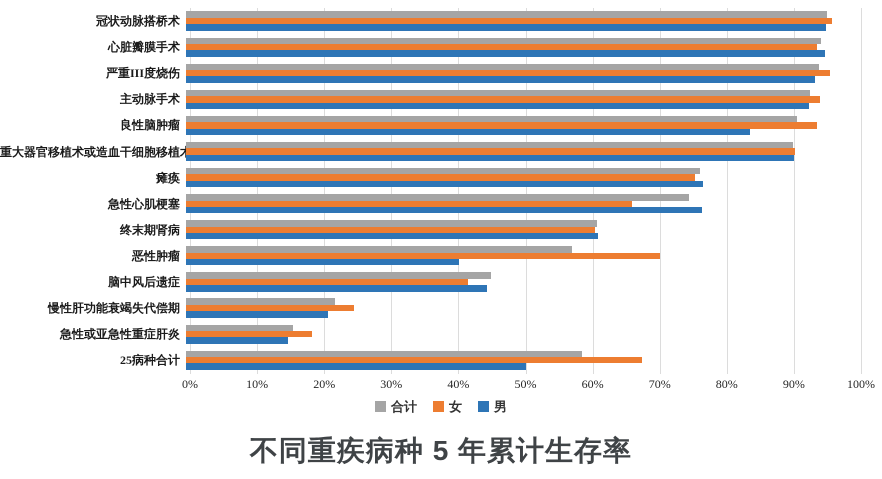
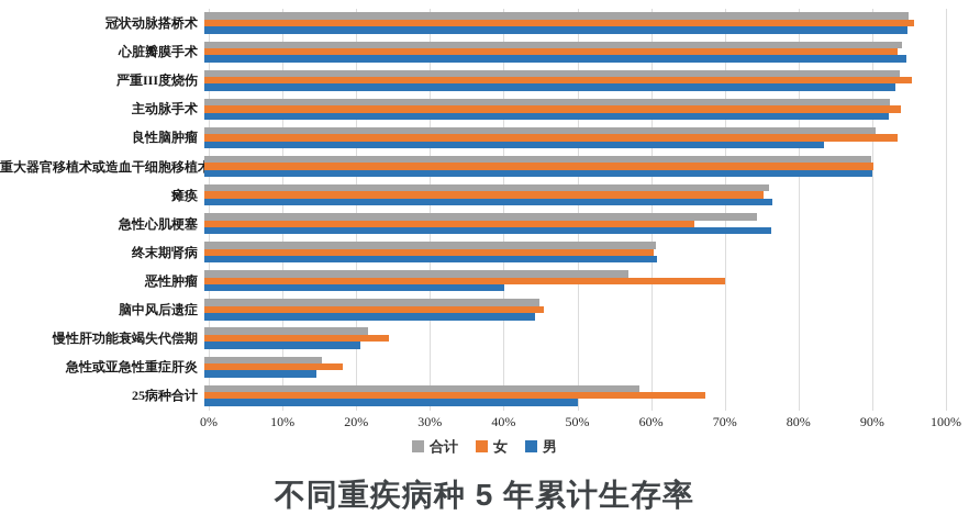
女/脑中风后遗症: 42% -> 46%
